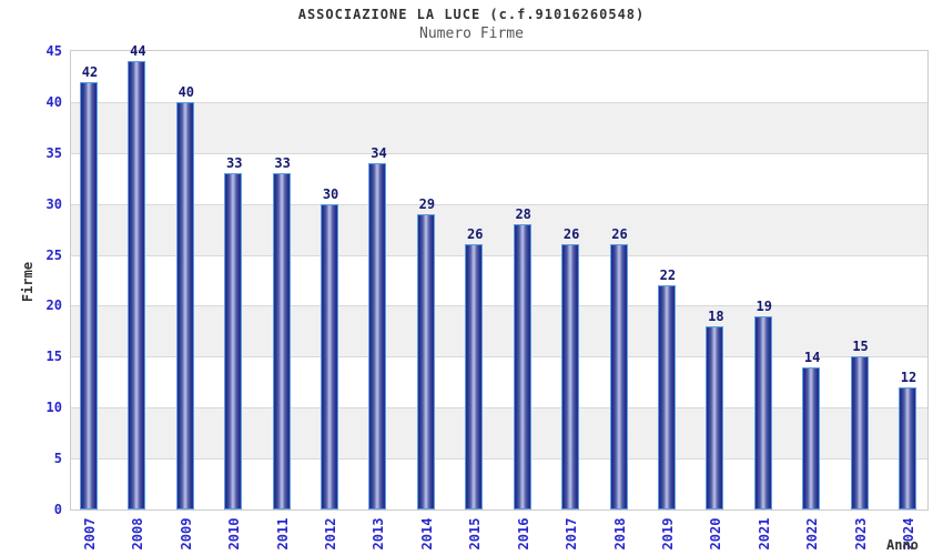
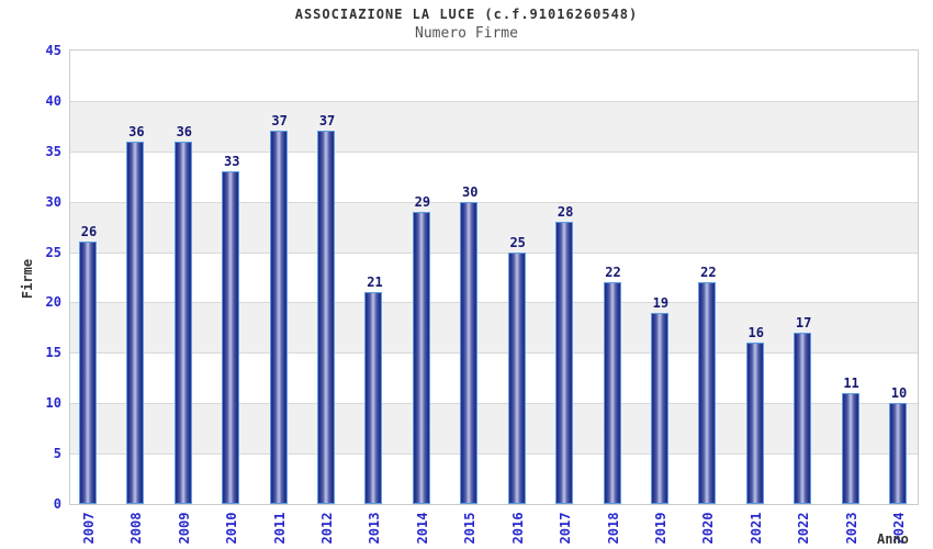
2007: 42 -> 26
2008: 44 -> 36
2009: 40 -> 36
2011: 33 -> 37
2012: 30 -> 37
2013: 34 -> 21
2015: 26 -> 30
2016: 28 -> 25
2017: 26 -> 28
2018: 26 -> 22
2019: 22 -> 19
2020: 18 -> 22
2021: 19 -> 16
2022: 14 -> 17
2023: 15 -> 11
2024: 12 -> 10
